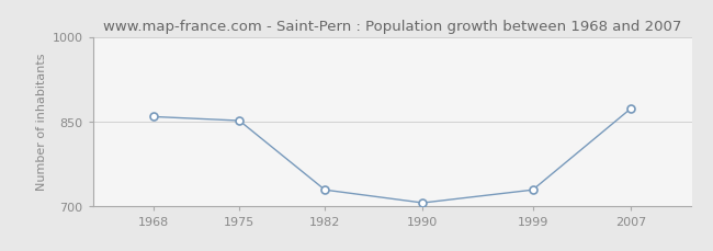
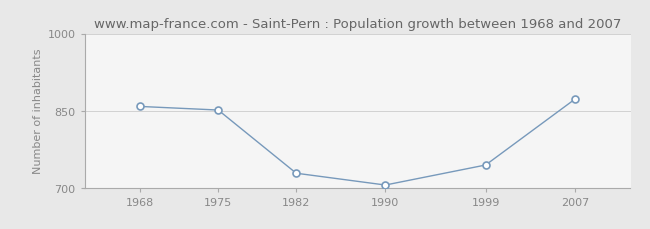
1999: 728 -> 744
